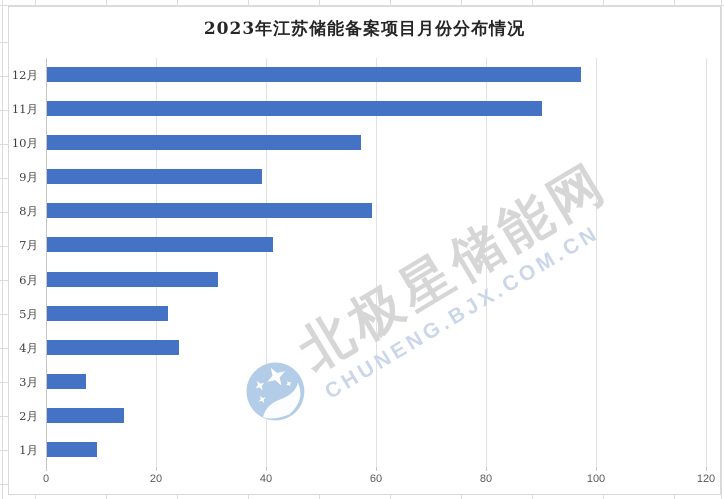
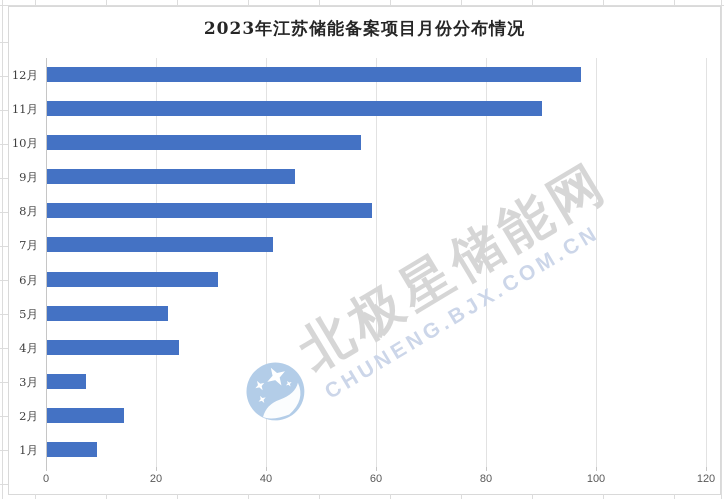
9月: 39 -> 45
